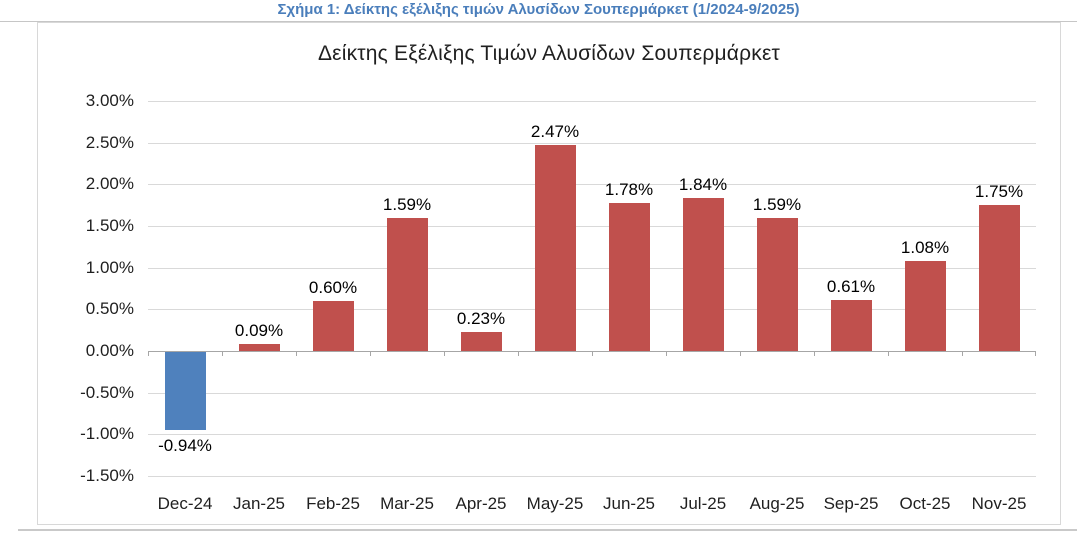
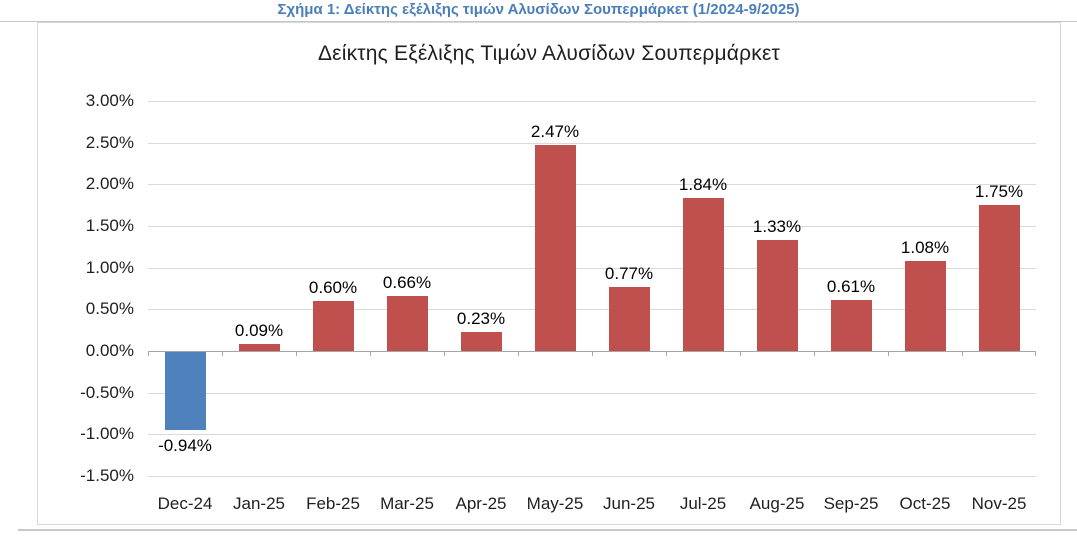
Mar-25: 1.59% -> 0.66%
Jun-25: 1.78% -> 0.77%
Aug-25: 1.59% -> 1.33%
